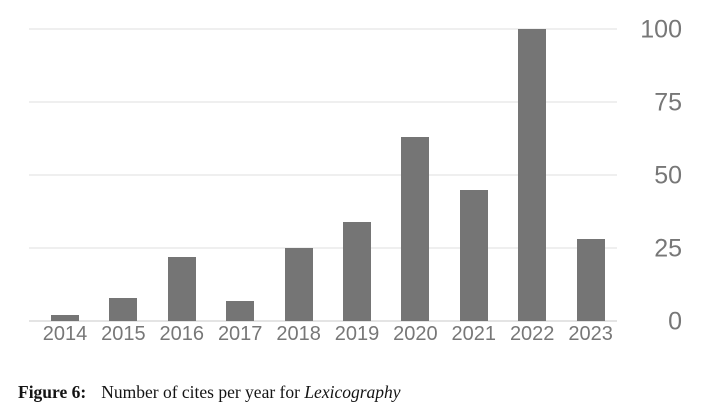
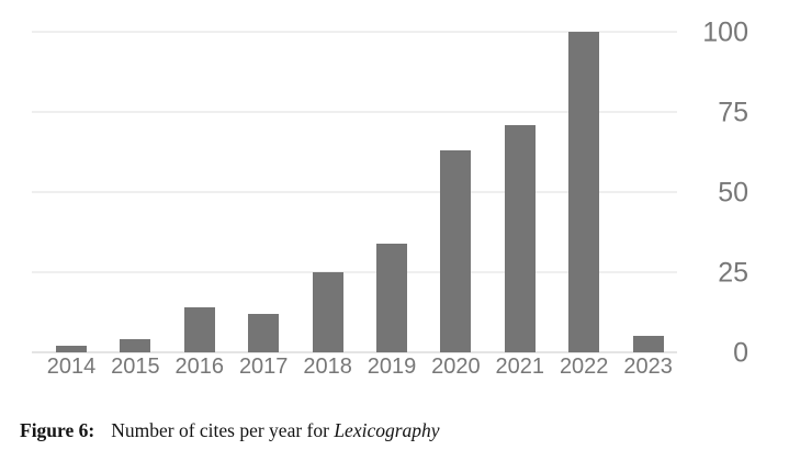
2015: 8 -> 4
2016: 22 -> 14
2017: 7 -> 12
2021: 45 -> 71
2023: 28 -> 5
